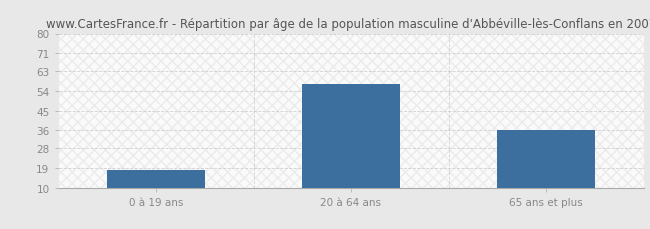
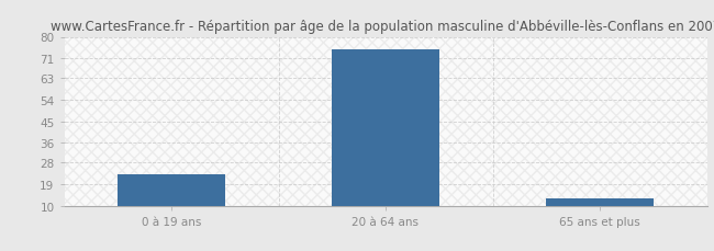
0 à 19 ans: 18 -> 23
20 à 64 ans: 57 -> 75
65 ans et plus: 36 -> 13
